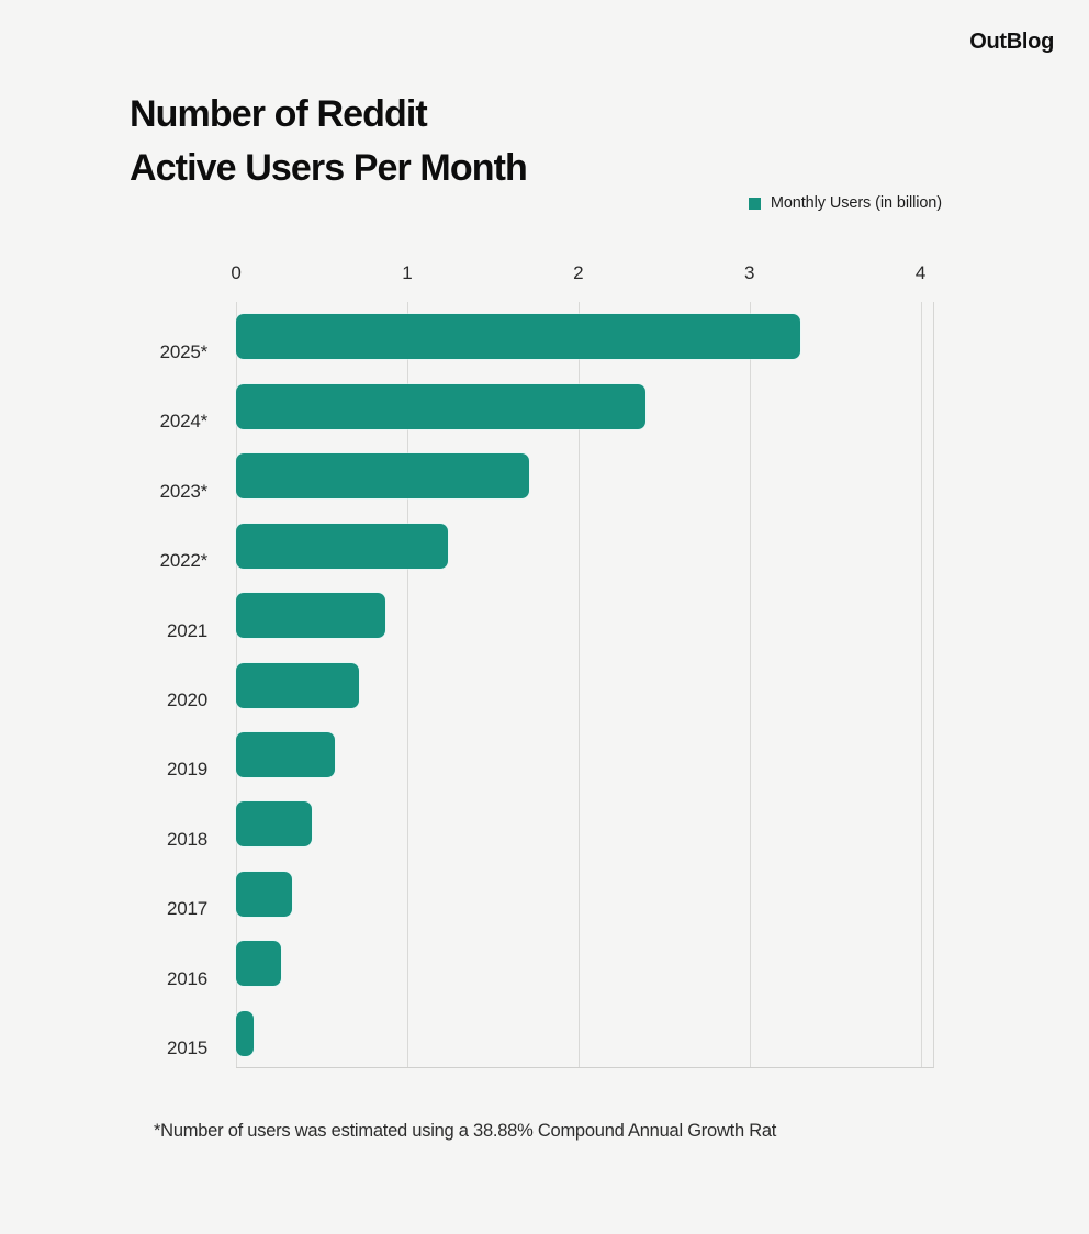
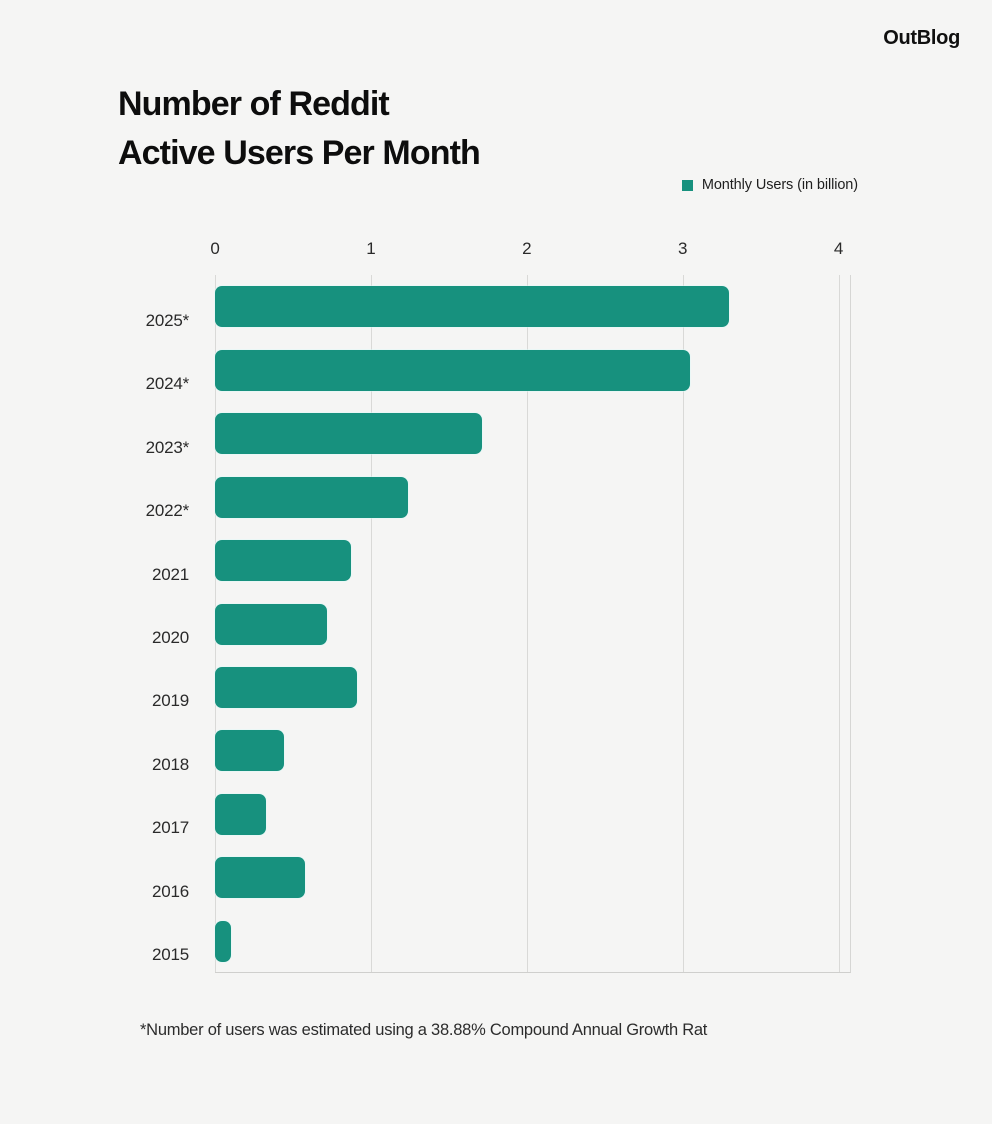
2024*: 2.39 -> 3.05
2019: 0.58 -> 0.91
2016: 0.26 -> 0.58
